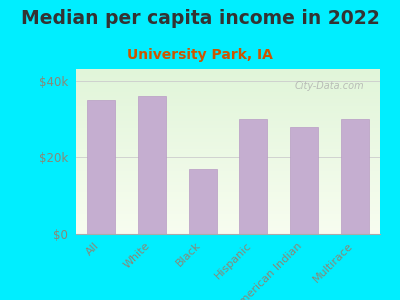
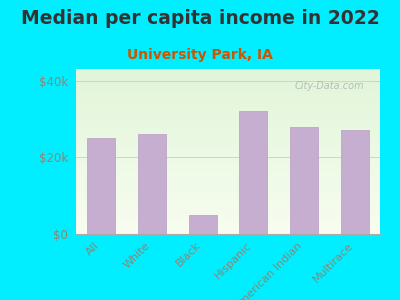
All: $35k -> $25k
White: $36k -> $26k
Black: $17k -> $5k
Hispanic: $30k -> $32k
Multirace: $30k -> $27k
